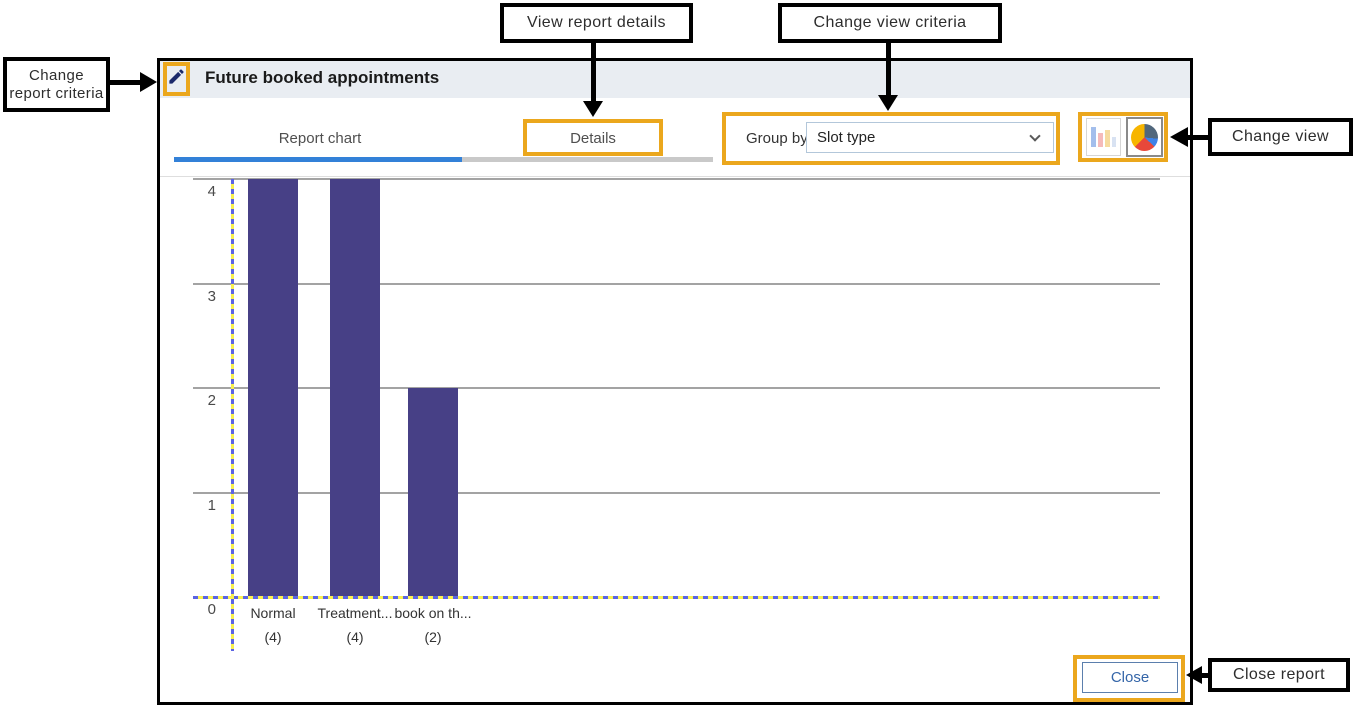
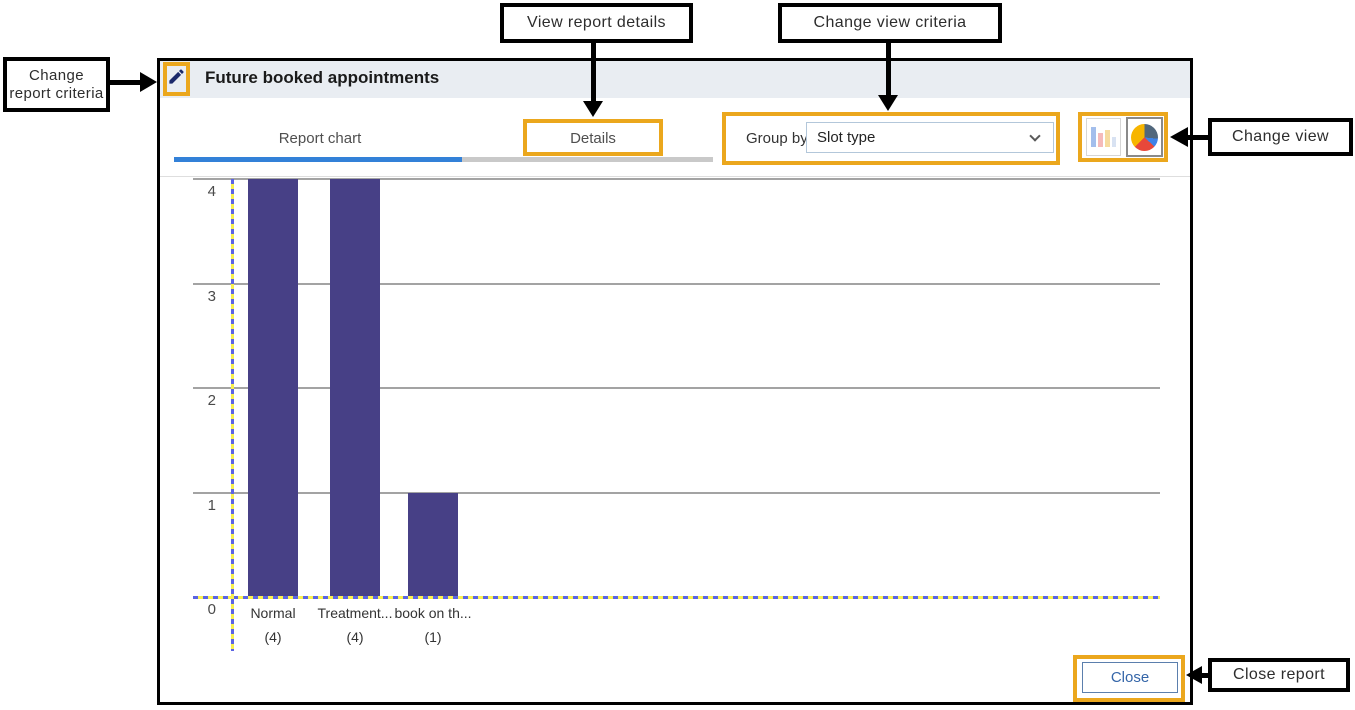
book on th...: 2 -> 1
